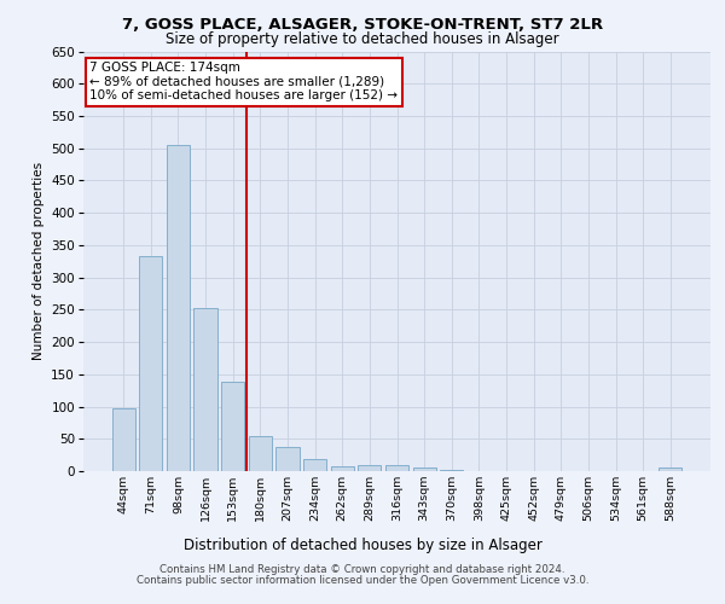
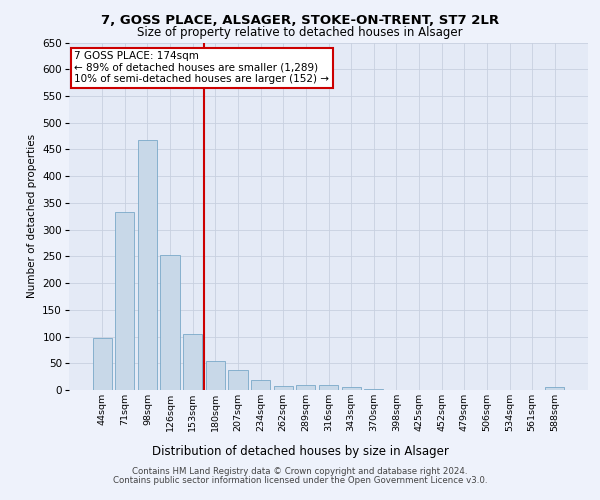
98sqm: 505 -> 468
153sqm: 138 -> 104
